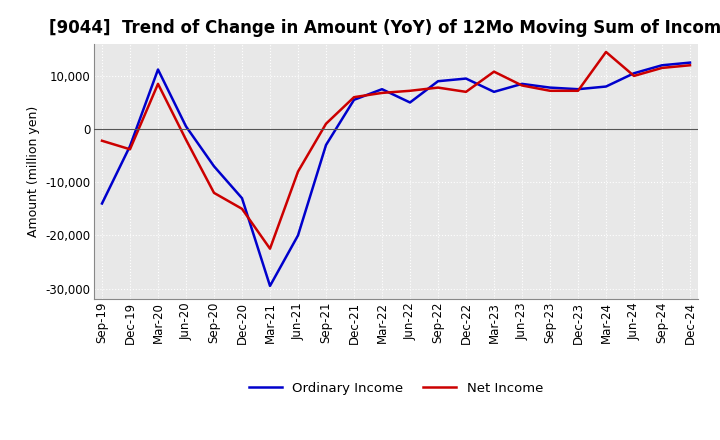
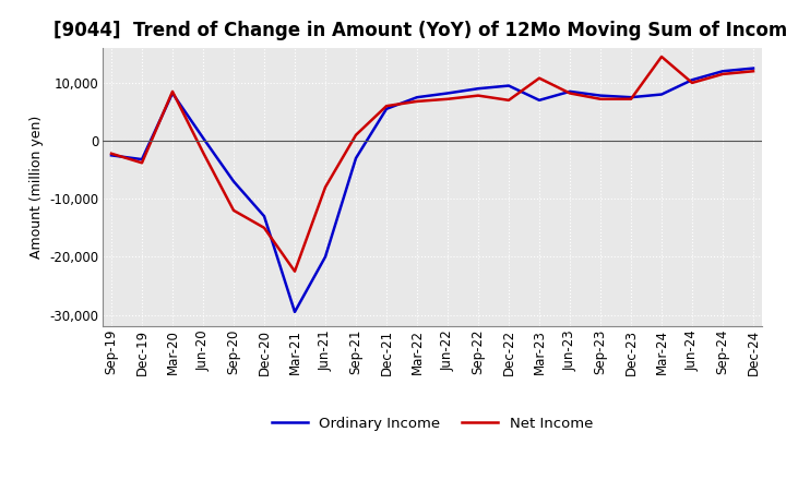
Ordinary Income/Sep-19: -14,000 -> -2,500
Ordinary Income/Mar-20: 11,200 -> 8,200
Ordinary Income/Jun-22: 5,000 -> 8,200
